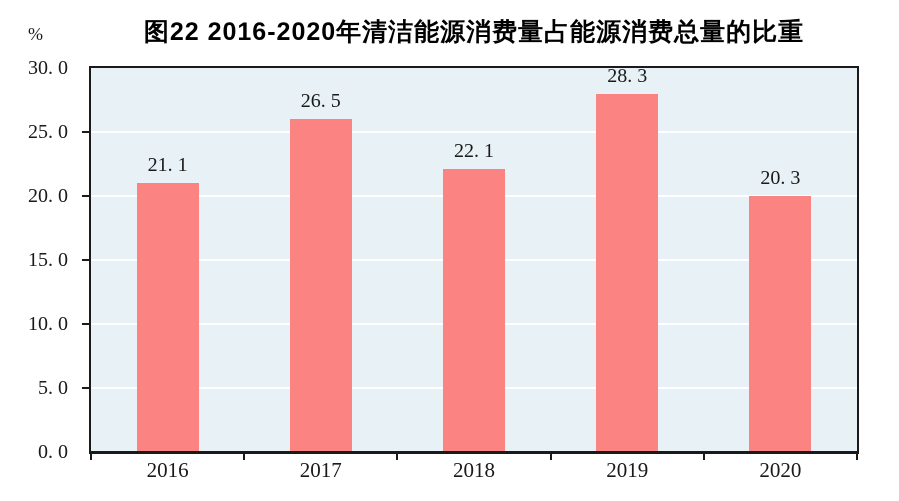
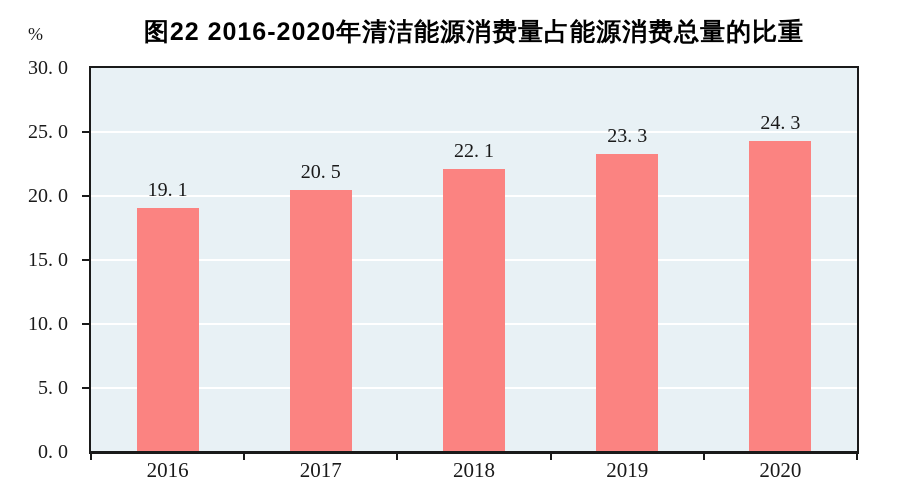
2016: 21 -> 19
2017: 26 -> 20
2019: 28 -> 23
2020: 20 -> 24
